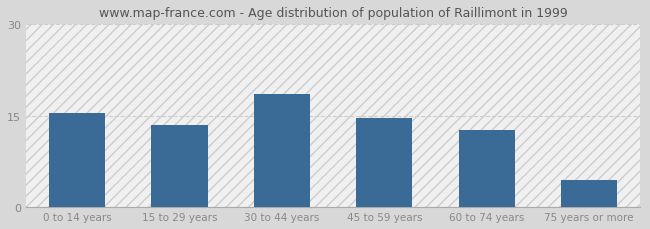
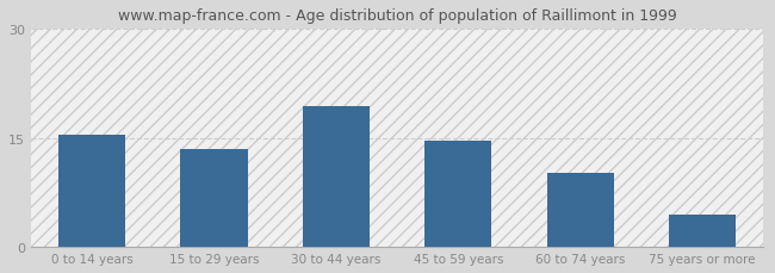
30 to 44 years: 18.5 -> 19.4
60 to 74 years: 12.7 -> 10.2
